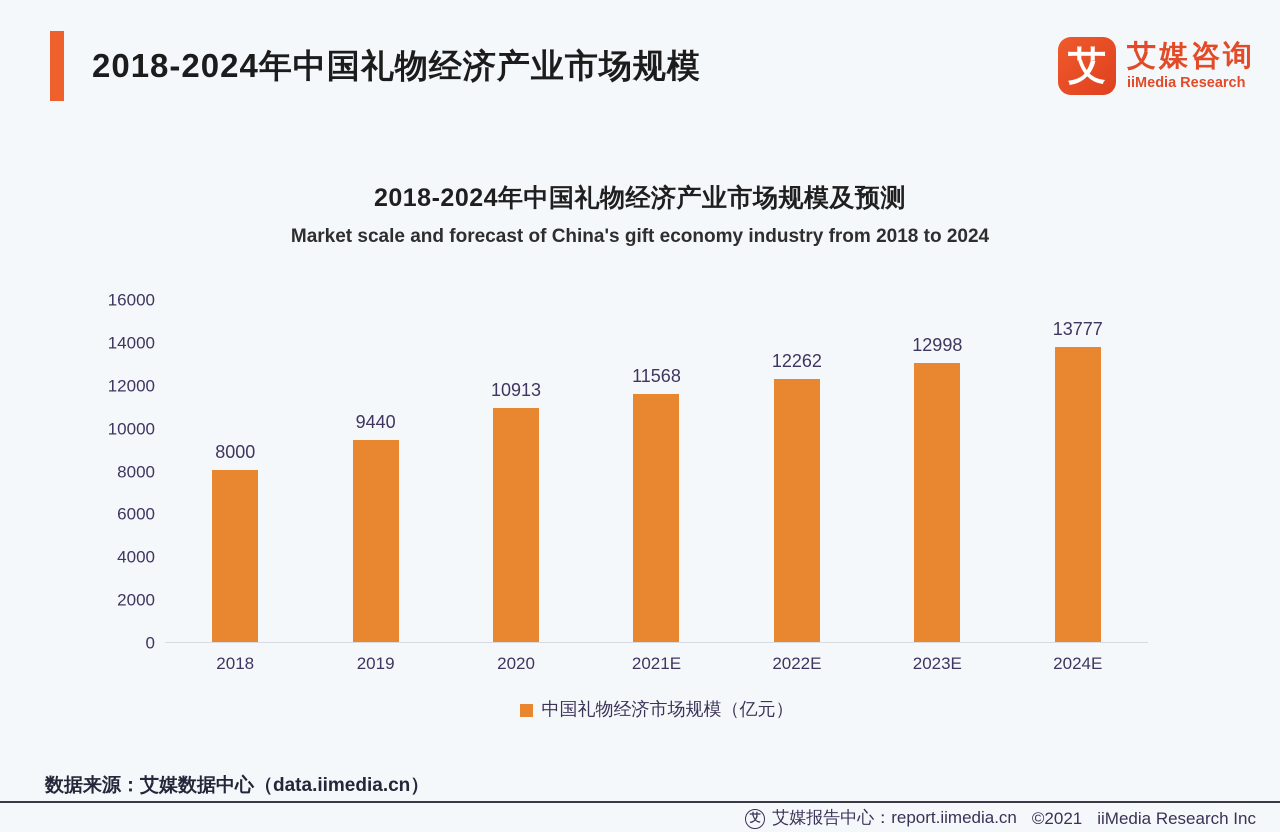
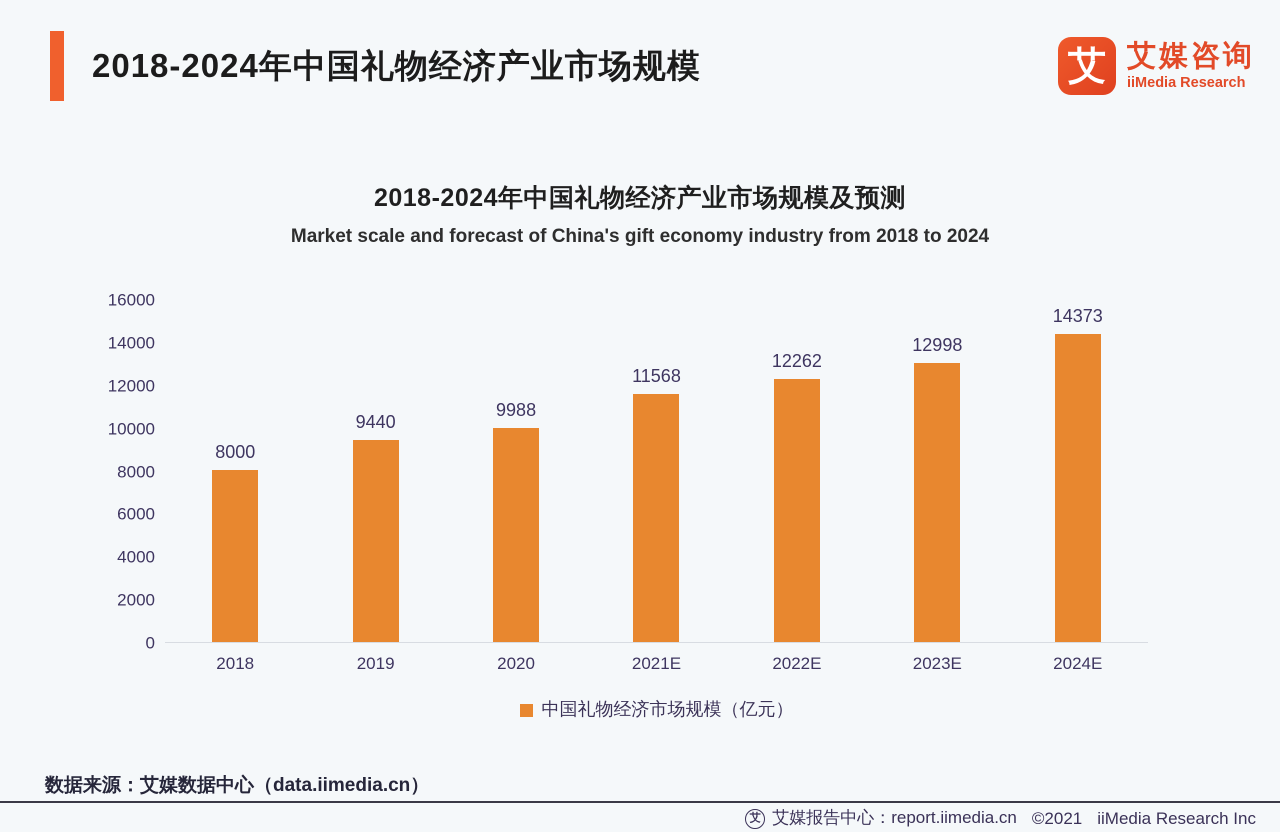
2020: 10913 -> 9988
2024E: 13777 -> 14373
